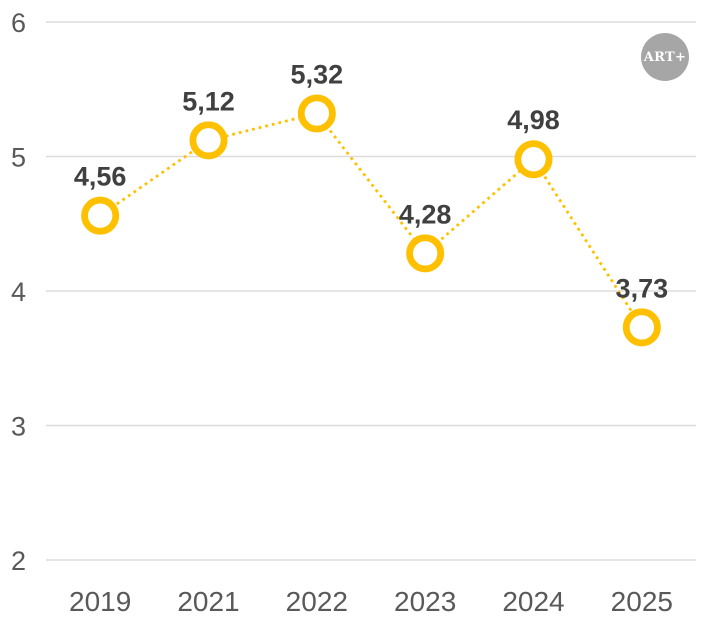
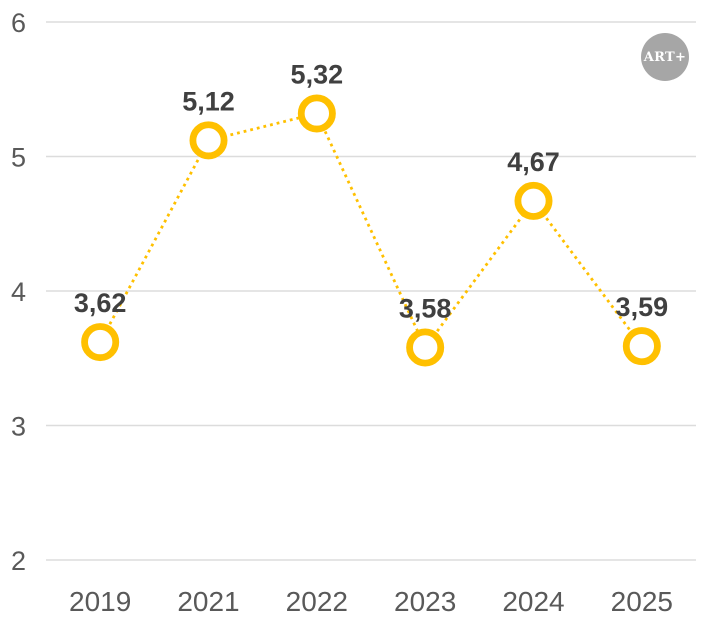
2019: 4,56 -> 3,62
2023: 4,28 -> 3,58
2024: 4,98 -> 4,67
2025: 3,73 -> 3,59
